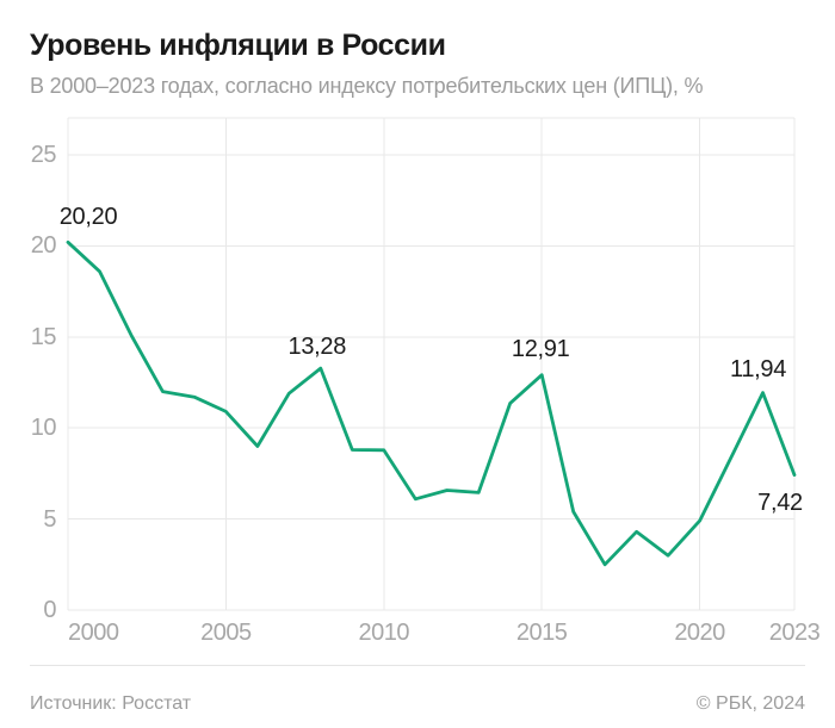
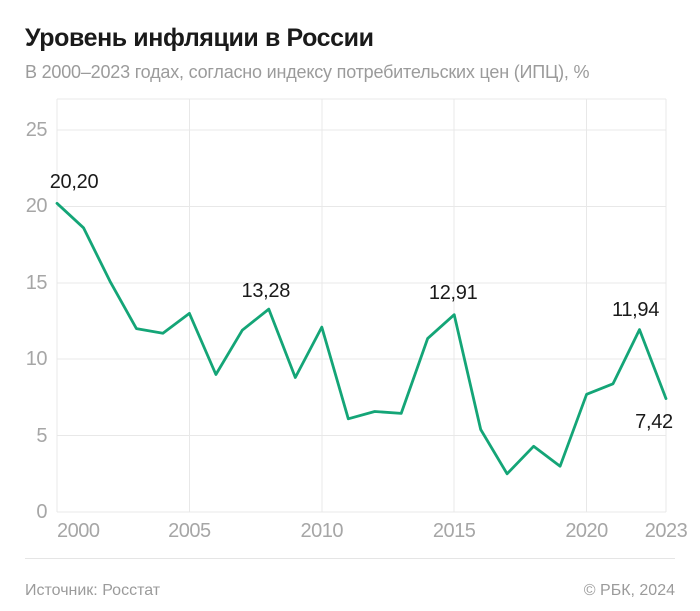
2005: 10.9 -> 13.0
2010: 8.8 -> 12.1
2020: 4.9 -> 7.7
